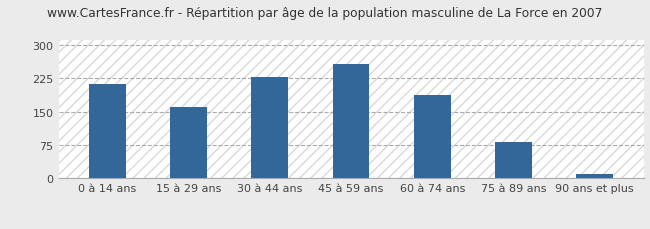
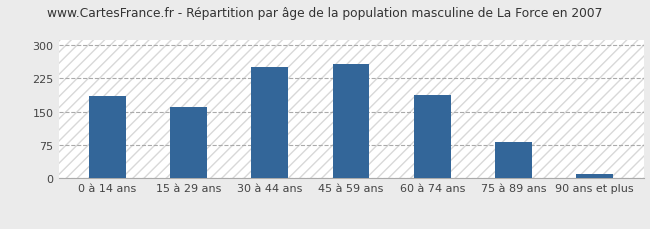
0 à 14 ans: 213 -> 185
30 à 44 ans: 228 -> 250
